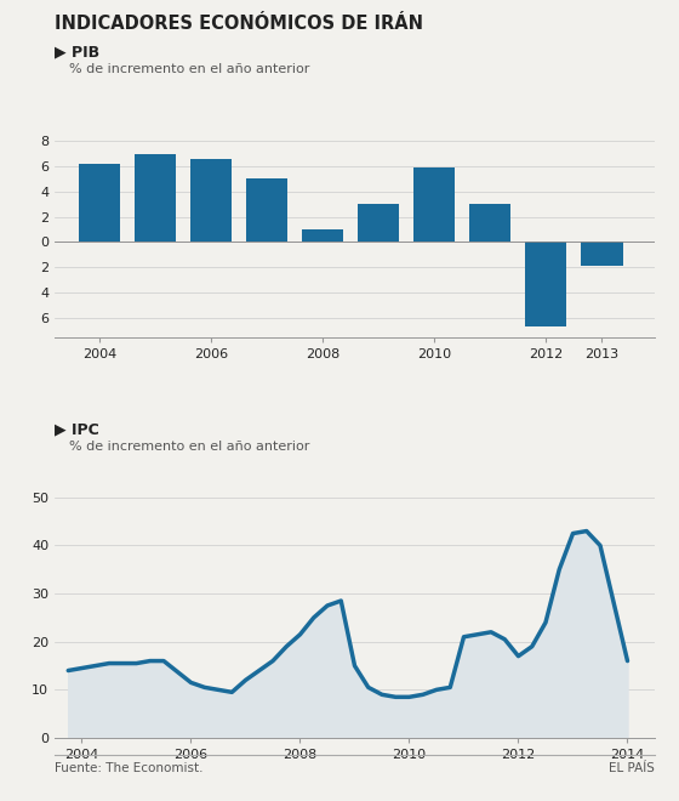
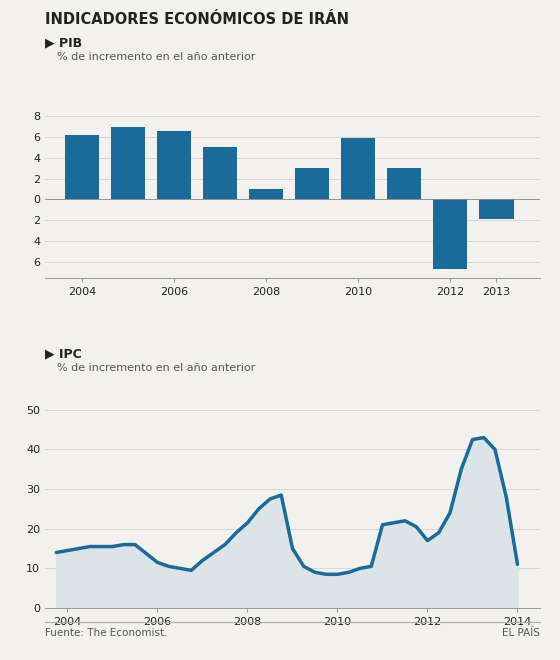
2014: 16.0 -> 11.0
